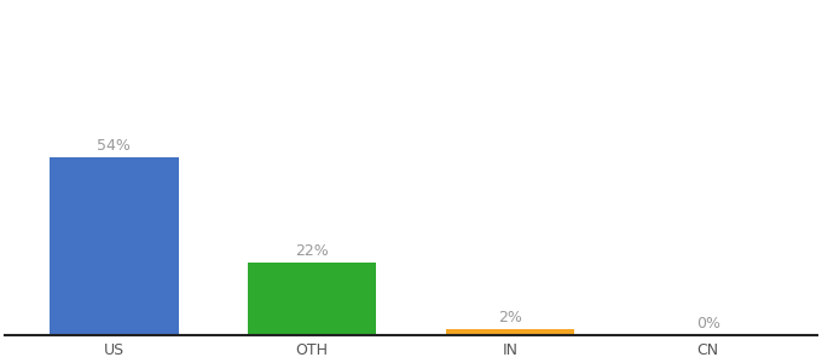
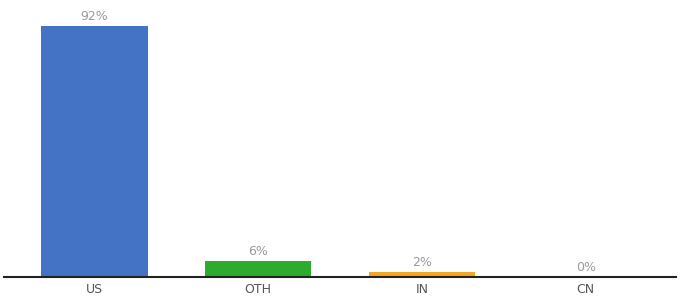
US: 54% -> 92%
OTH: 22% -> 6%
